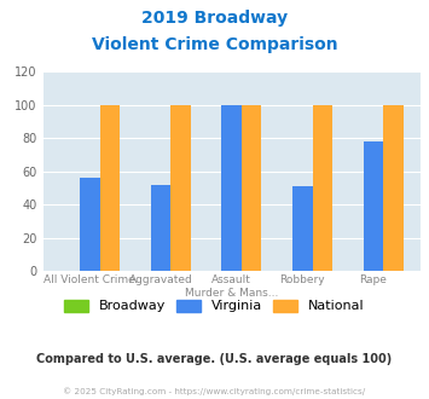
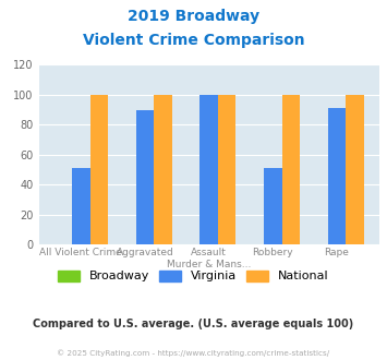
Virginia/All Violent Crime: 56 -> 51
Virginia/Aggravated: 52 -> 90
Virginia/Rape: 78 -> 91
